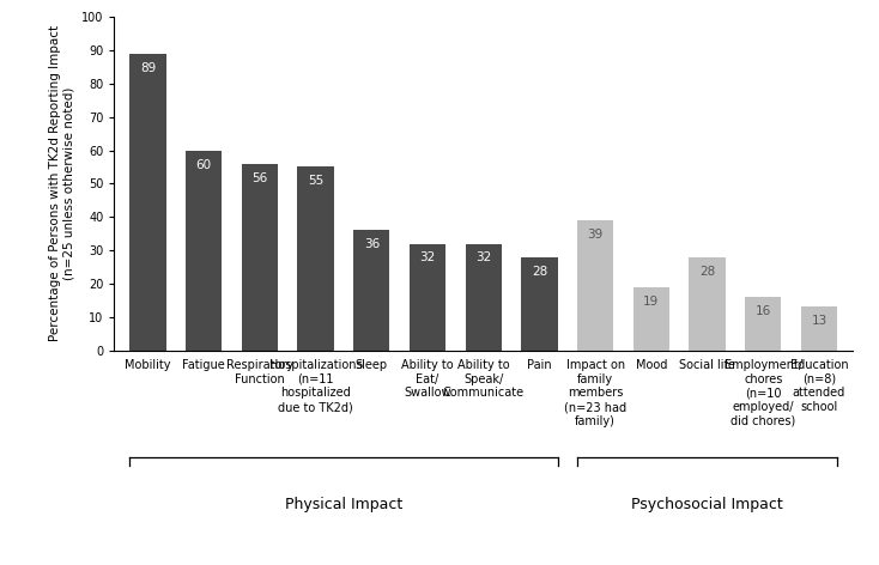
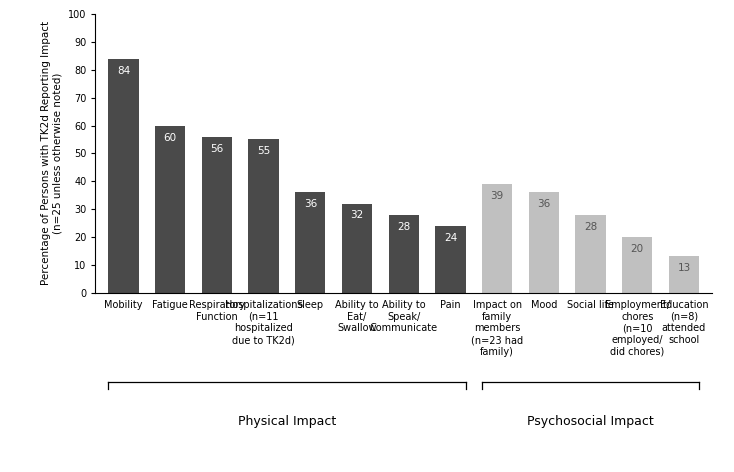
Mobility: 89 -> 84
Ability to Speak/ Communicate: 32 -> 28
Pain: 28 -> 24
Mood: 19 -> 36
Employment/ chores (n=10 employed/ did chores): 16 -> 20
